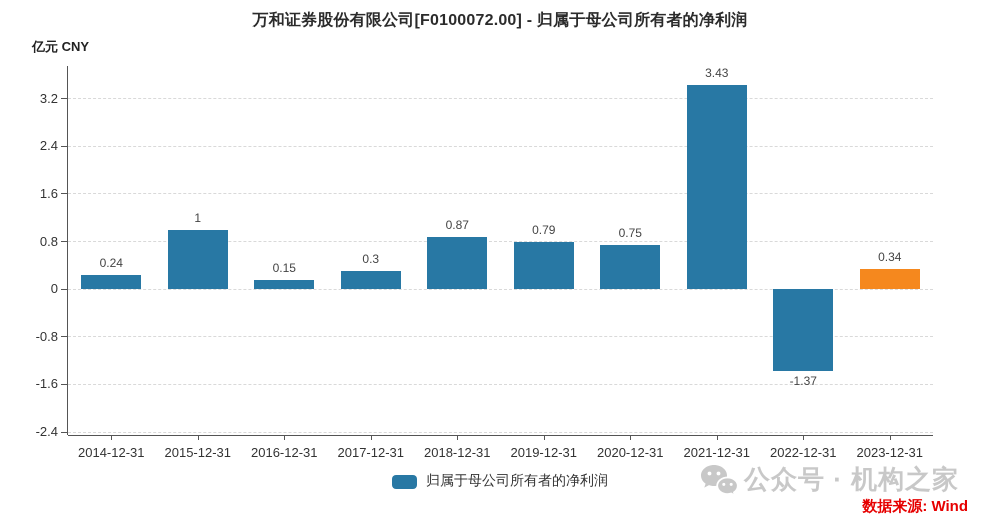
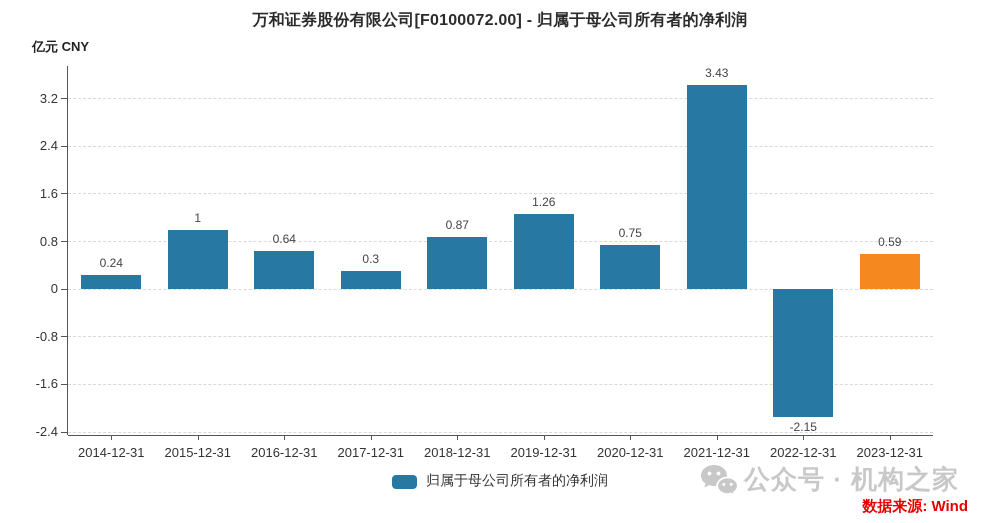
2016-12-31: 0.15 -> 0.64
2019-12-31: 0.79 -> 1.26
2022-12-31: -1.37 -> -2.15
2023-12-31: 0.34 -> 0.59
